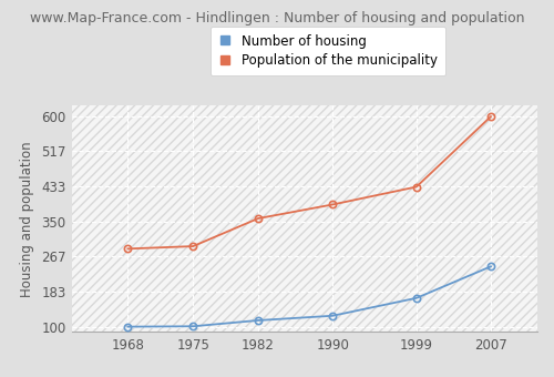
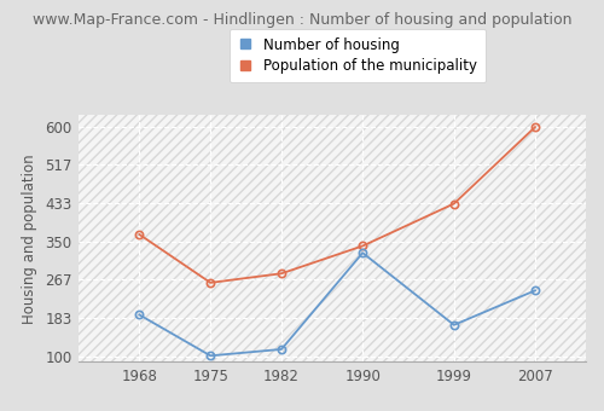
Number of housing/1968: 100 -> 190
Population of the municipality/1968: 285 -> 365
Population of the municipality/1975: 291 -> 260
Population of the municipality/1982: 357 -> 280
Number of housing/1990: 126 -> 325
Population of the municipality/1990: 390 -> 340
